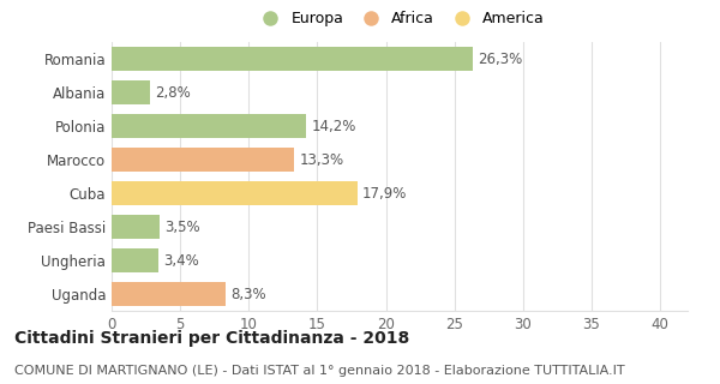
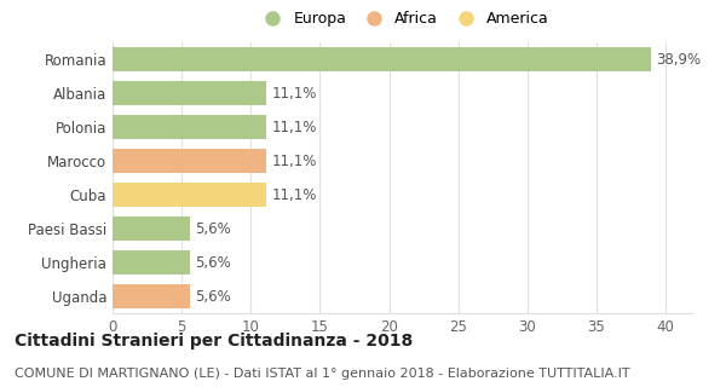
Romania: 26,3% -> 38,9%
Albania: 2,8% -> 11,1%
Polonia: 14,2% -> 11,1%
Marocco: 13,3% -> 11,1%
Cuba: 17,9% -> 11,1%
Paesi Bassi: 3,5% -> 5,6%
Ungheria: 3,4% -> 5,6%
Uganda: 8,3% -> 5,6%
